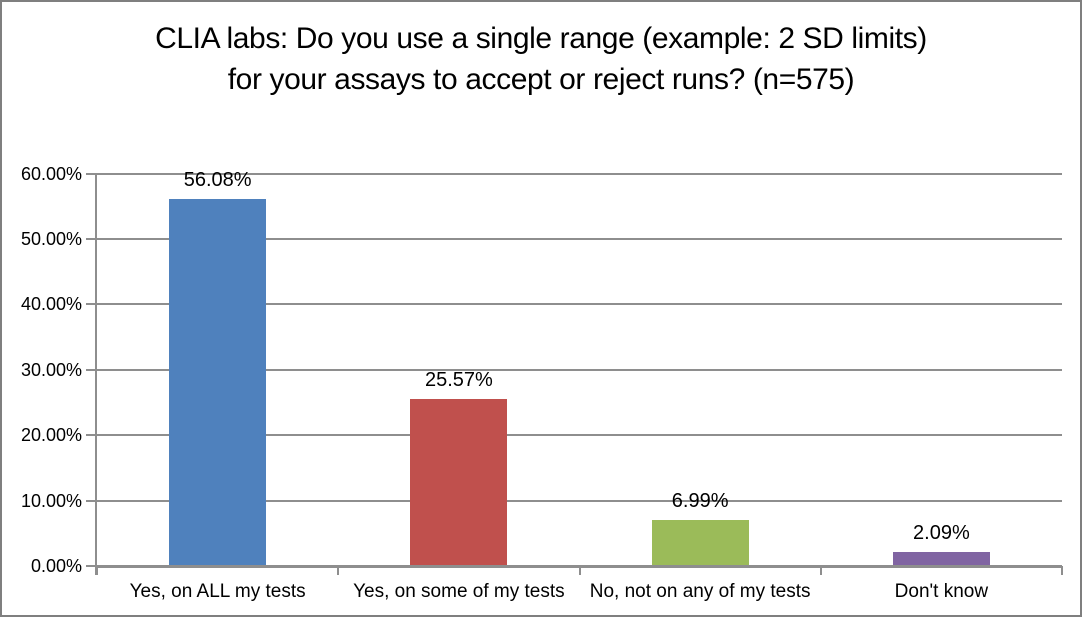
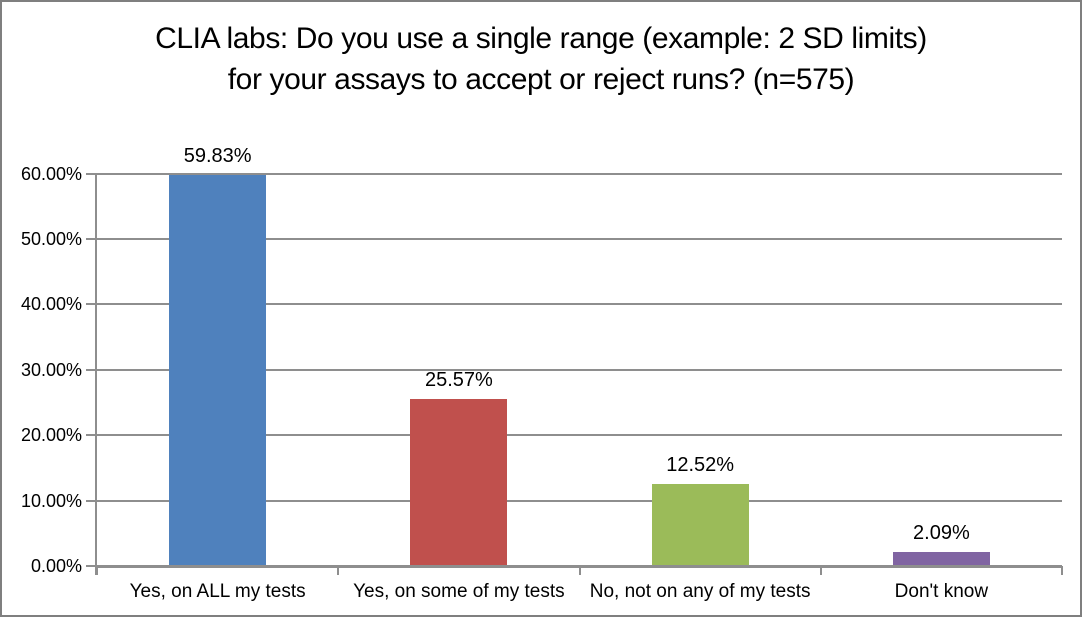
Yes, on ALL my tests: 56.08% -> 59.83%
No, not on any of my tests: 6.99% -> 12.52%
